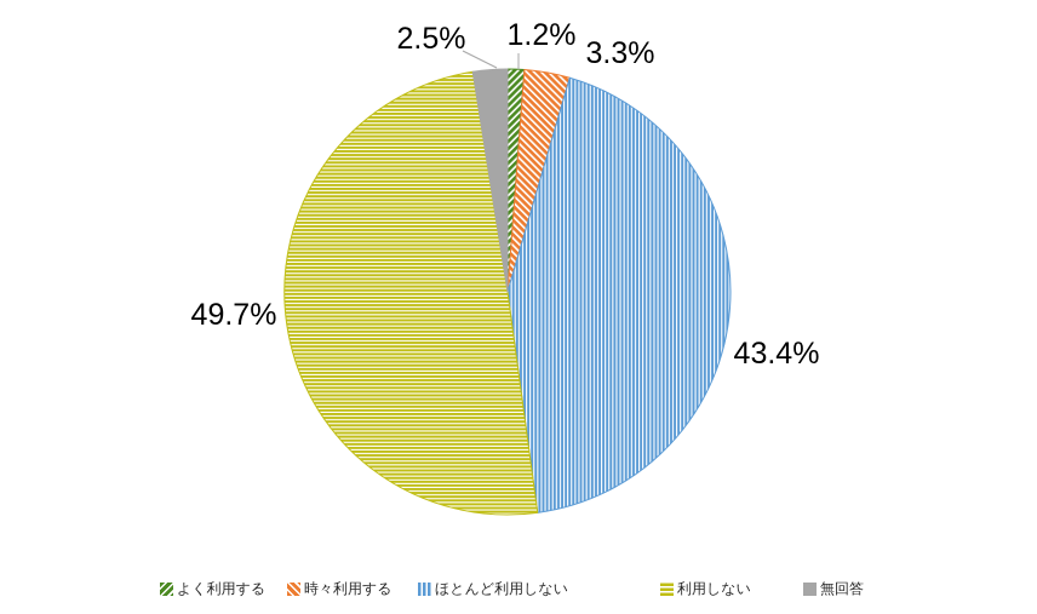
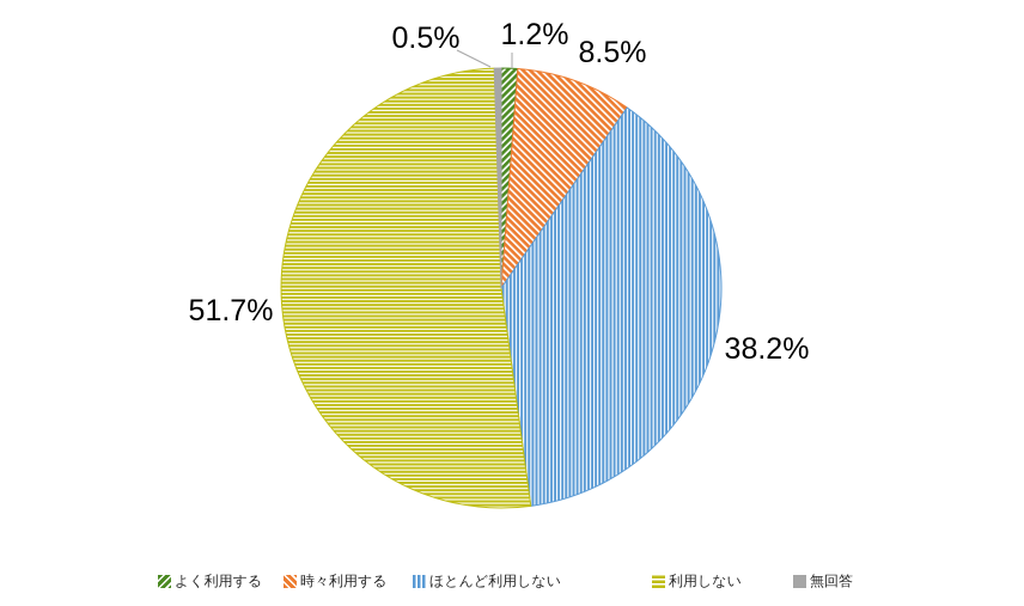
時々利用する: 3.3% -> 8.5%
ほとんど利用しない: 43.4% -> 38.2%
利用しない: 49.7% -> 51.7%
無回答: 2.5% -> 0.5%
